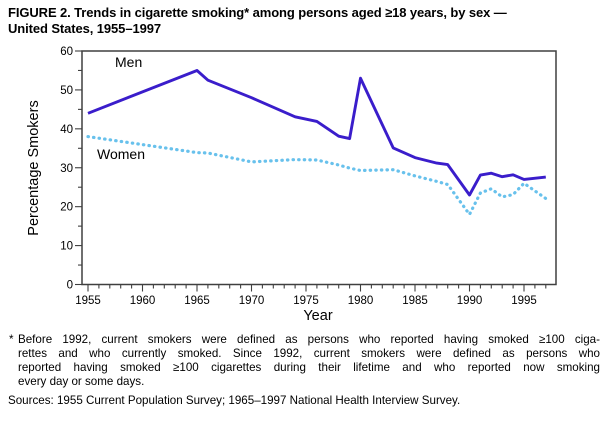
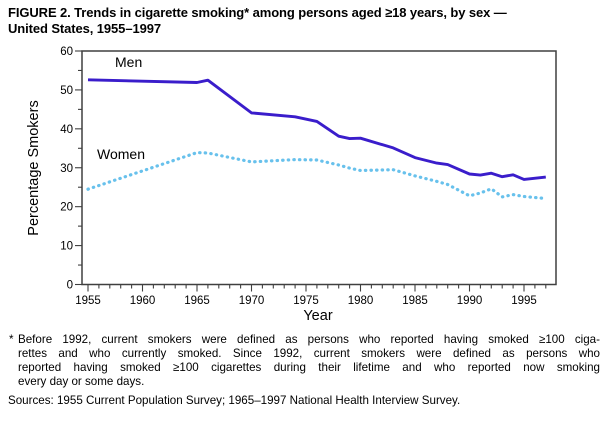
Men/1955: 44 -> 53
Women/1955: 38 -> 24
Men/1965: 55 -> 52
Men/1970: 48 -> 44
Men/1980: 53 -> 38
Men/1990: 23 -> 28
Women/1990: 18 -> 23
Women/1995: 26 -> 23
